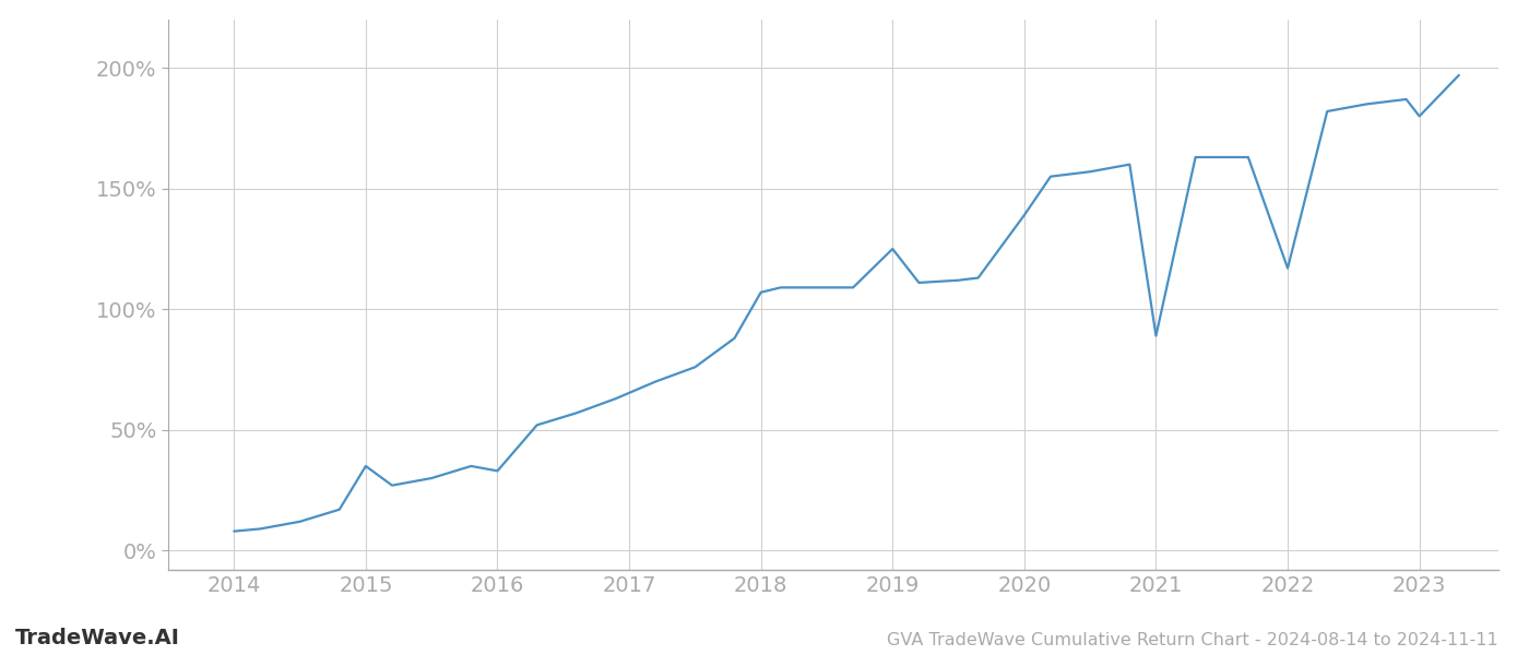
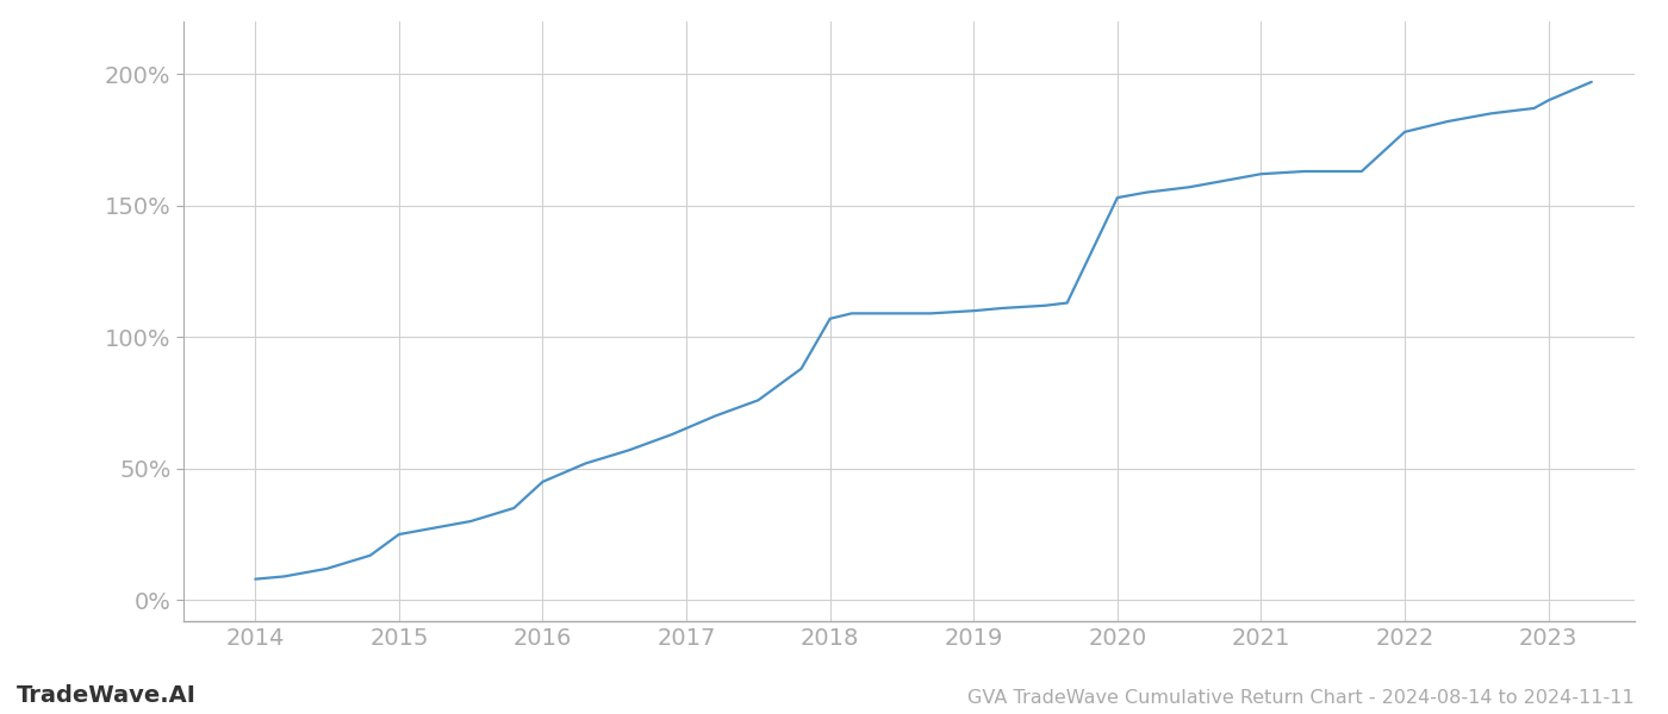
2015: 35% -> 25%
2016: 33% -> 45%
2019: 125% -> 110%
2020: 139% -> 153%
2021: 89% -> 162%
2022: 117% -> 178%
2023: 180% -> 190%
